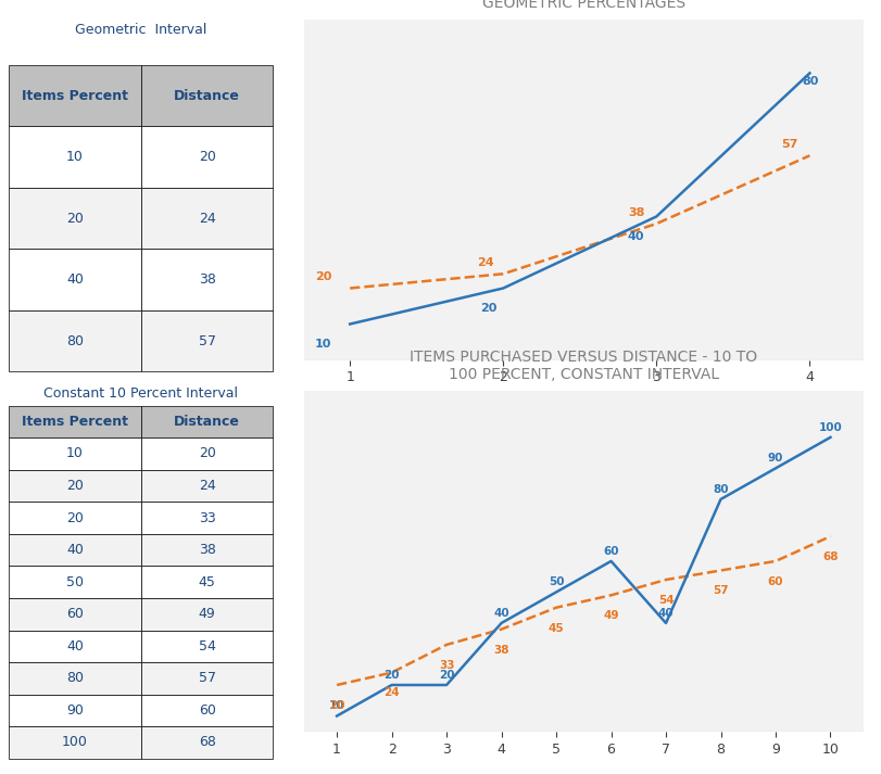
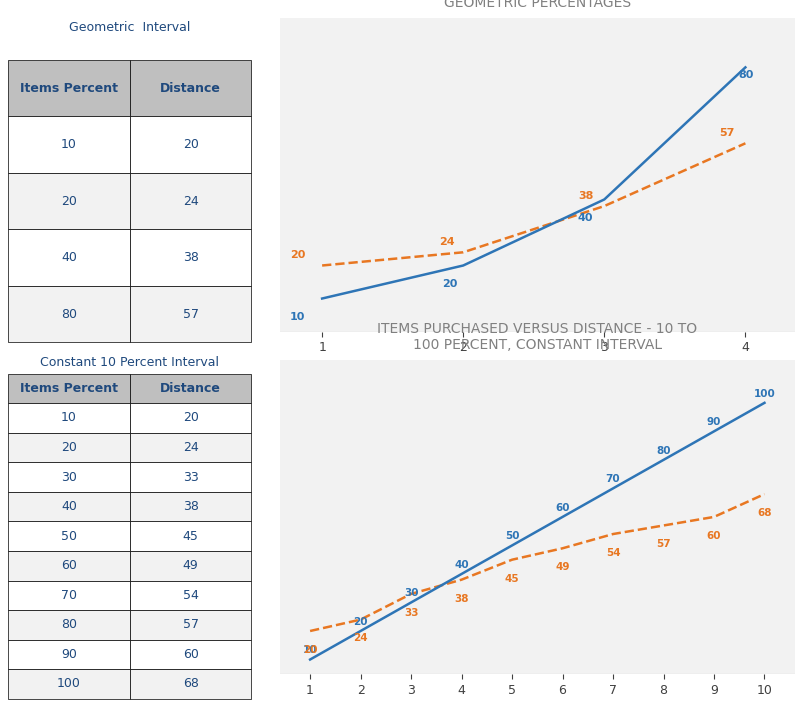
Items Percent/3: 20 -> 30
Items Percent/7: 40 -> 70
